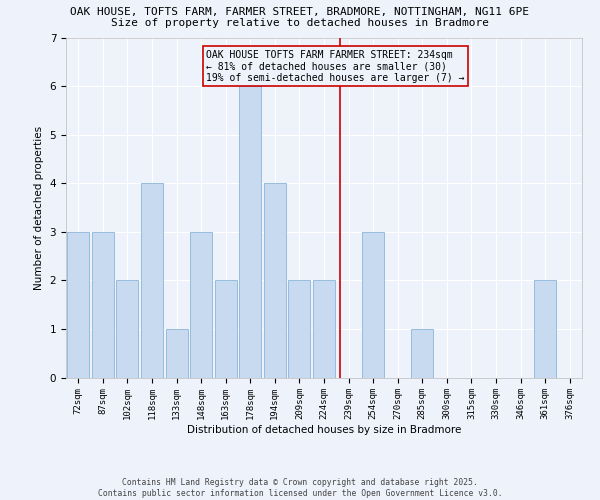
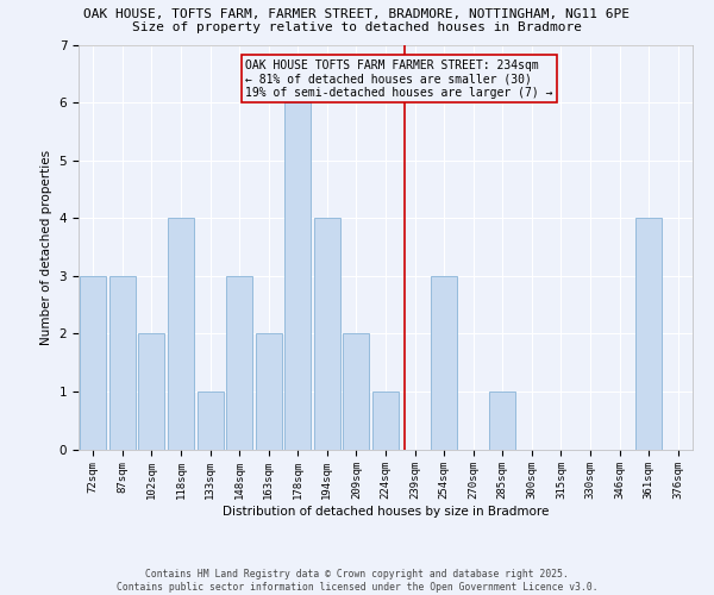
224sqm: 2 -> 1
361sqm: 2 -> 4
